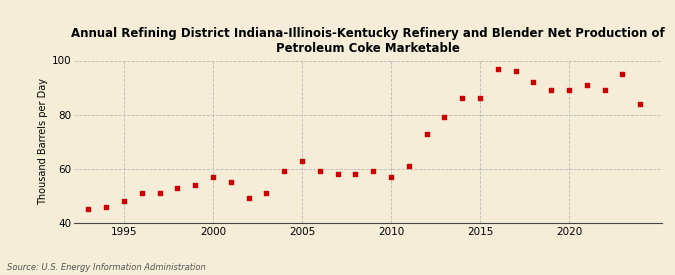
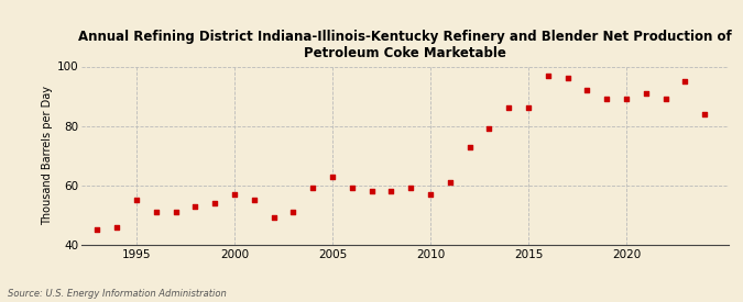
1995: 48 -> 55
